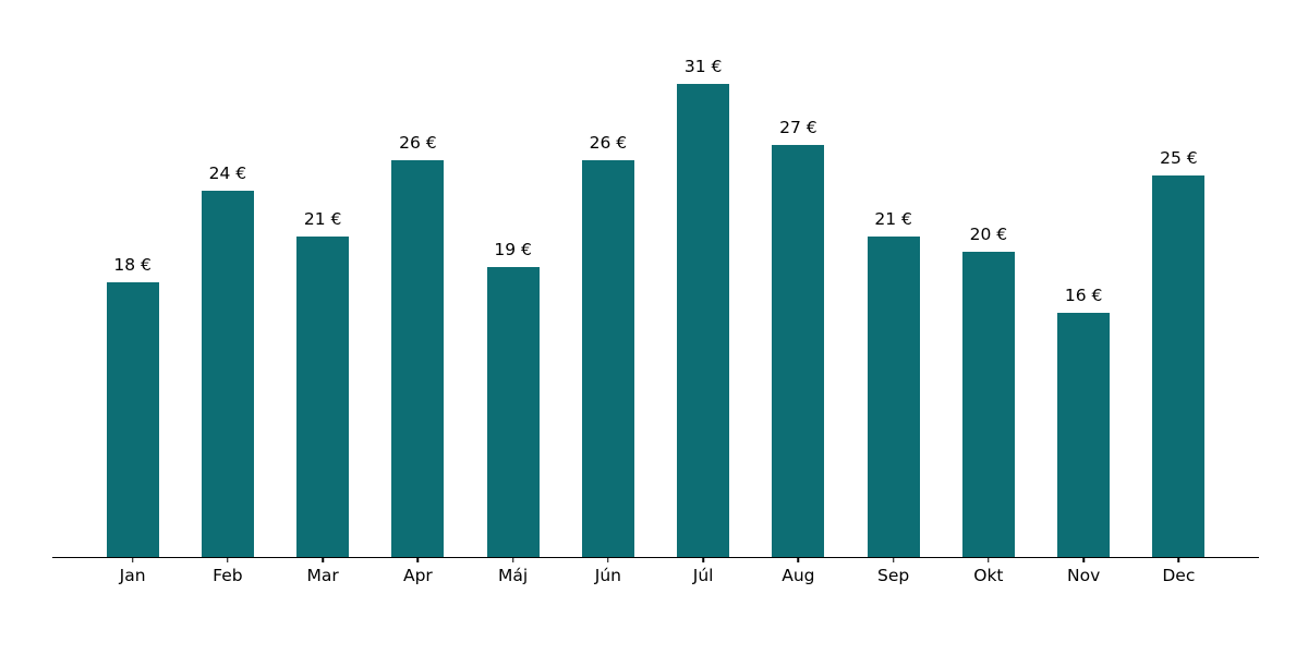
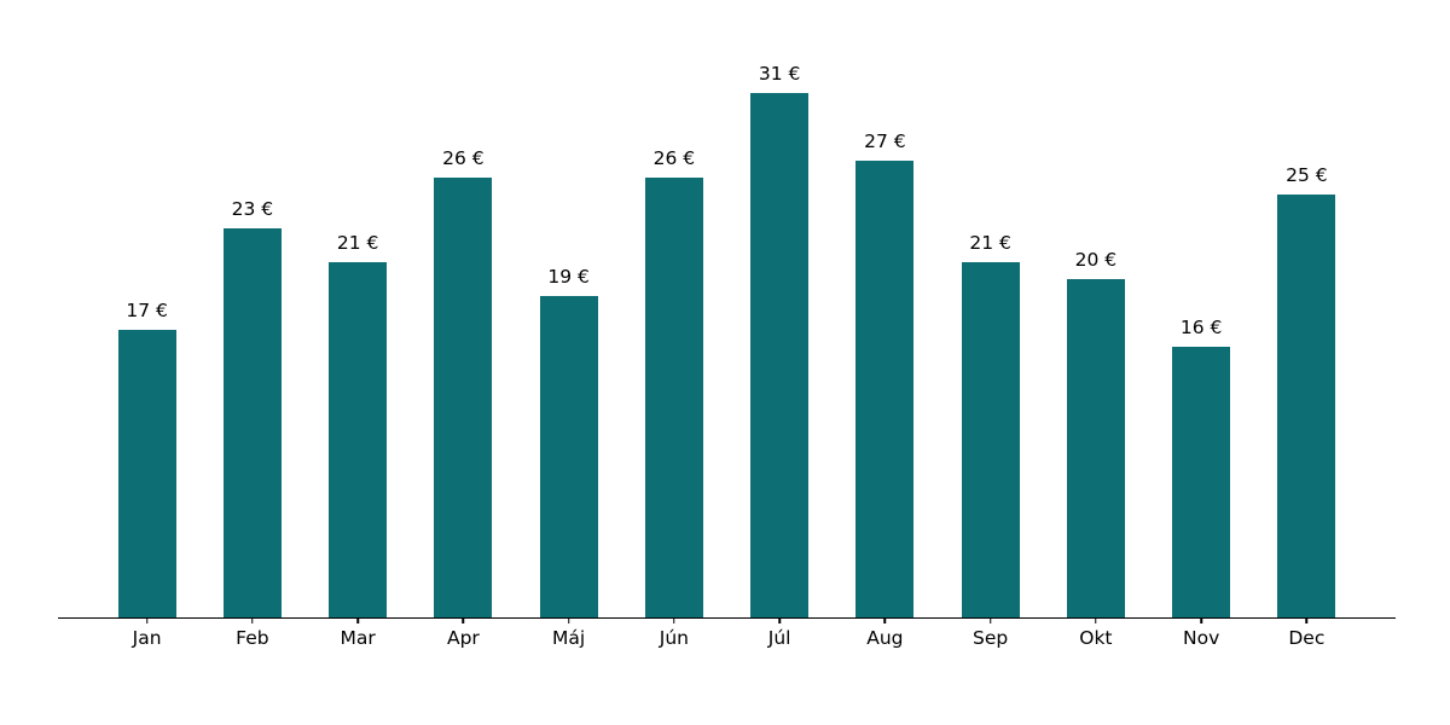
Jan: 18 -> 17
Feb: 24 -> 23
